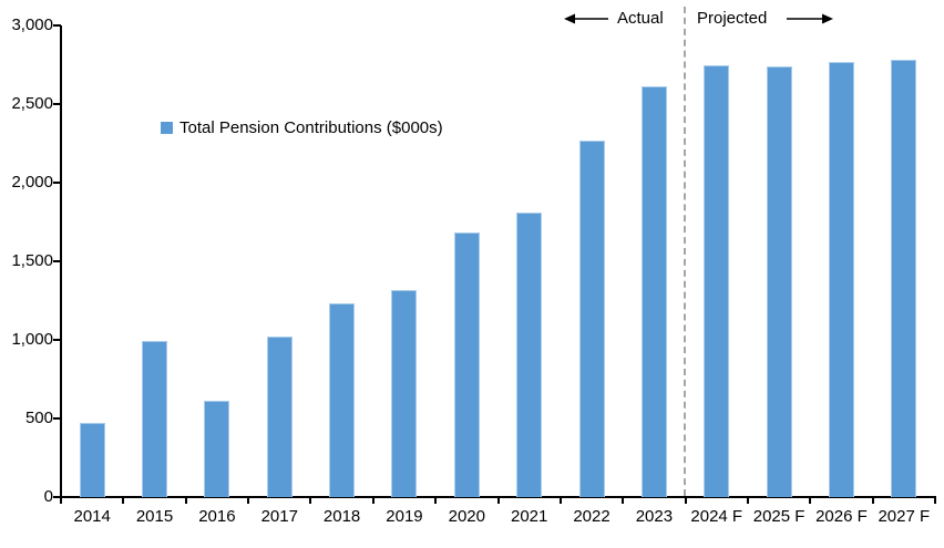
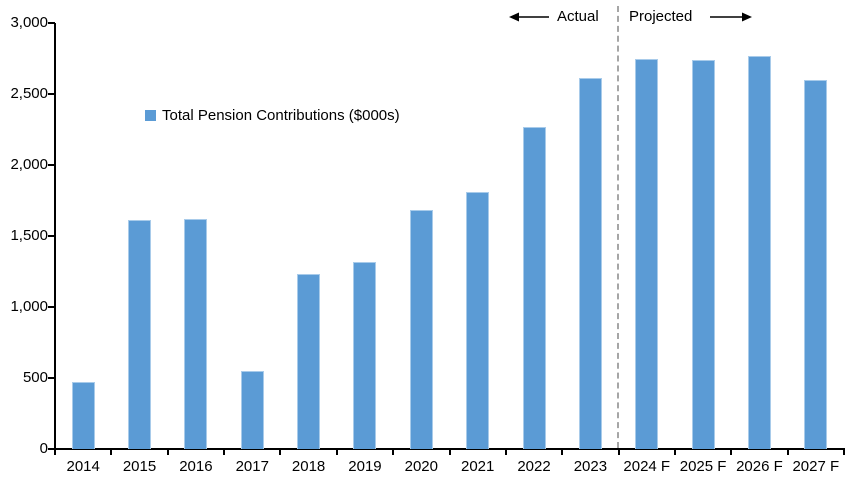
2015: 990 -> 1610
2016: 610 -> 1620
2017: 1020 -> 550
2027 F: 2780 -> 2600
